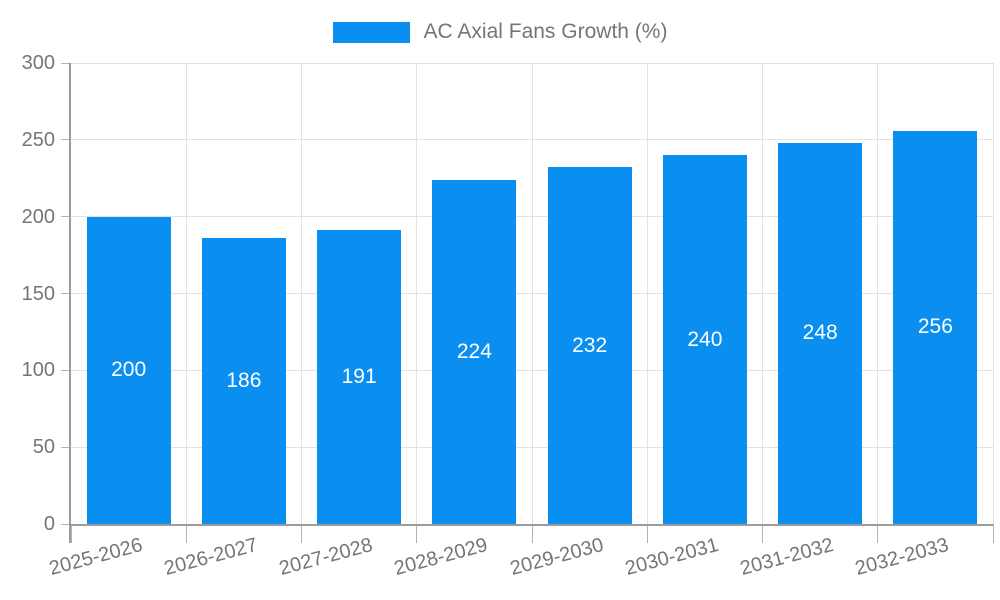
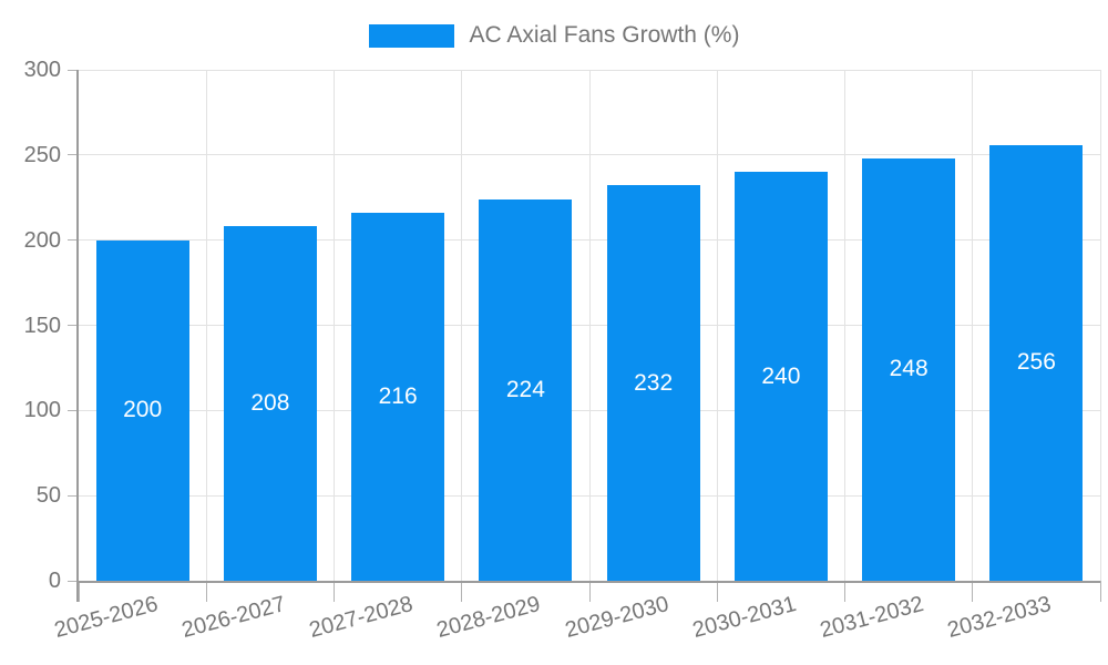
2026-2027: 186 -> 208
2027-2028: 191 -> 216
